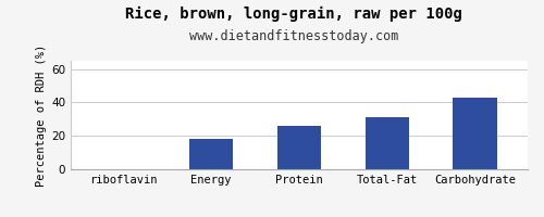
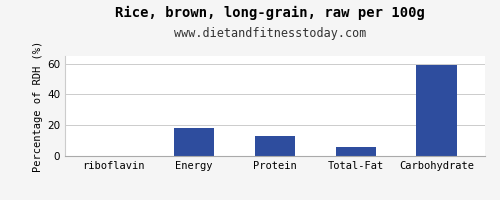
Protein: 26 -> 13
Total-Fat: 31 -> 6
Carbohydrate: 43 -> 59
